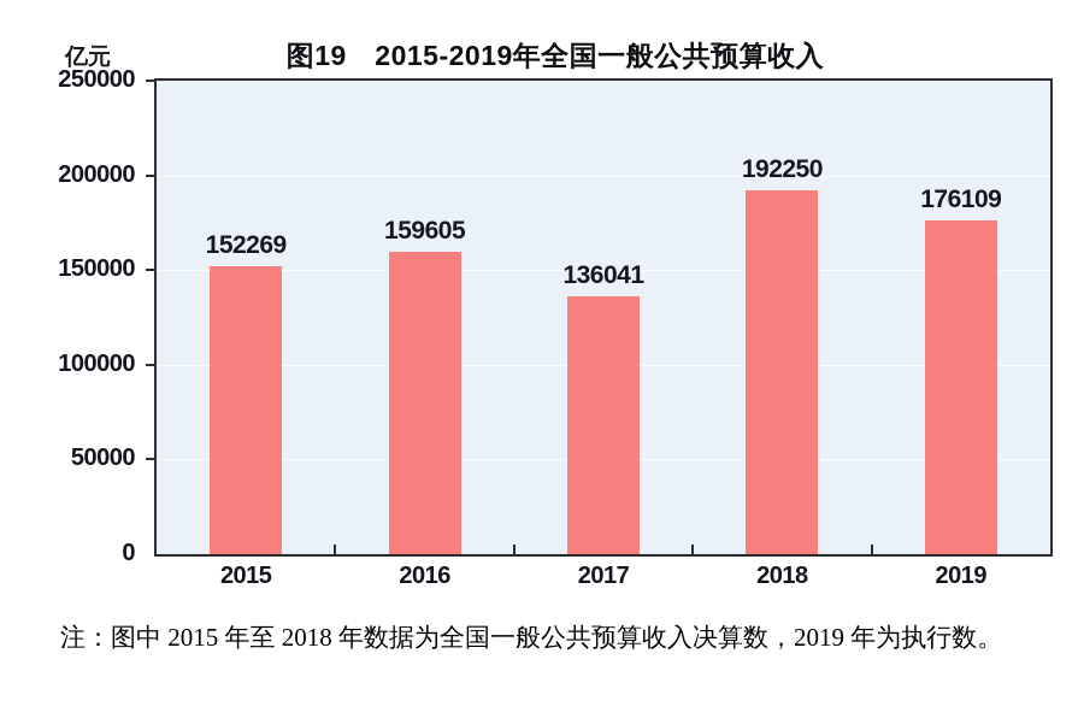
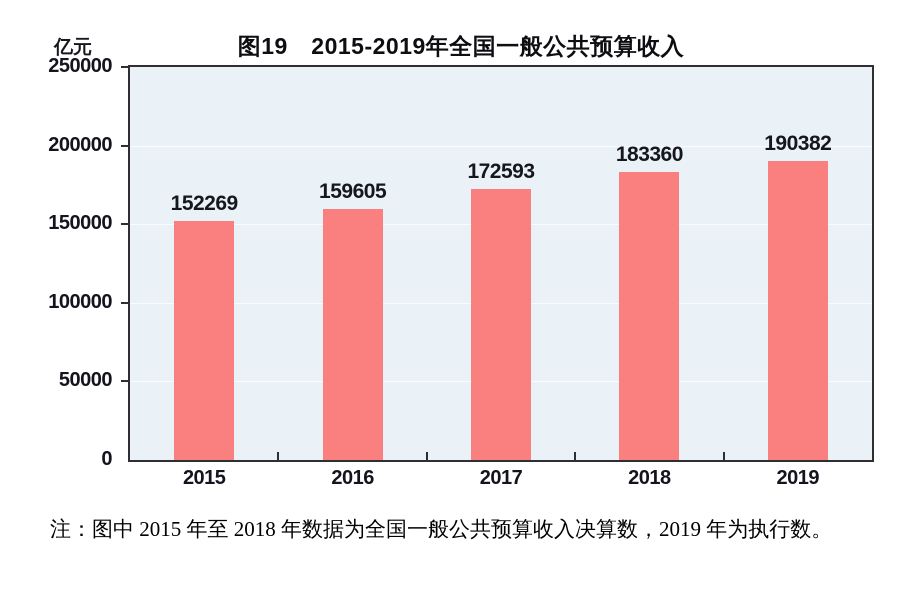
2017: 136041 -> 172593
2018: 192250 -> 183360
2019: 176109 -> 190382
